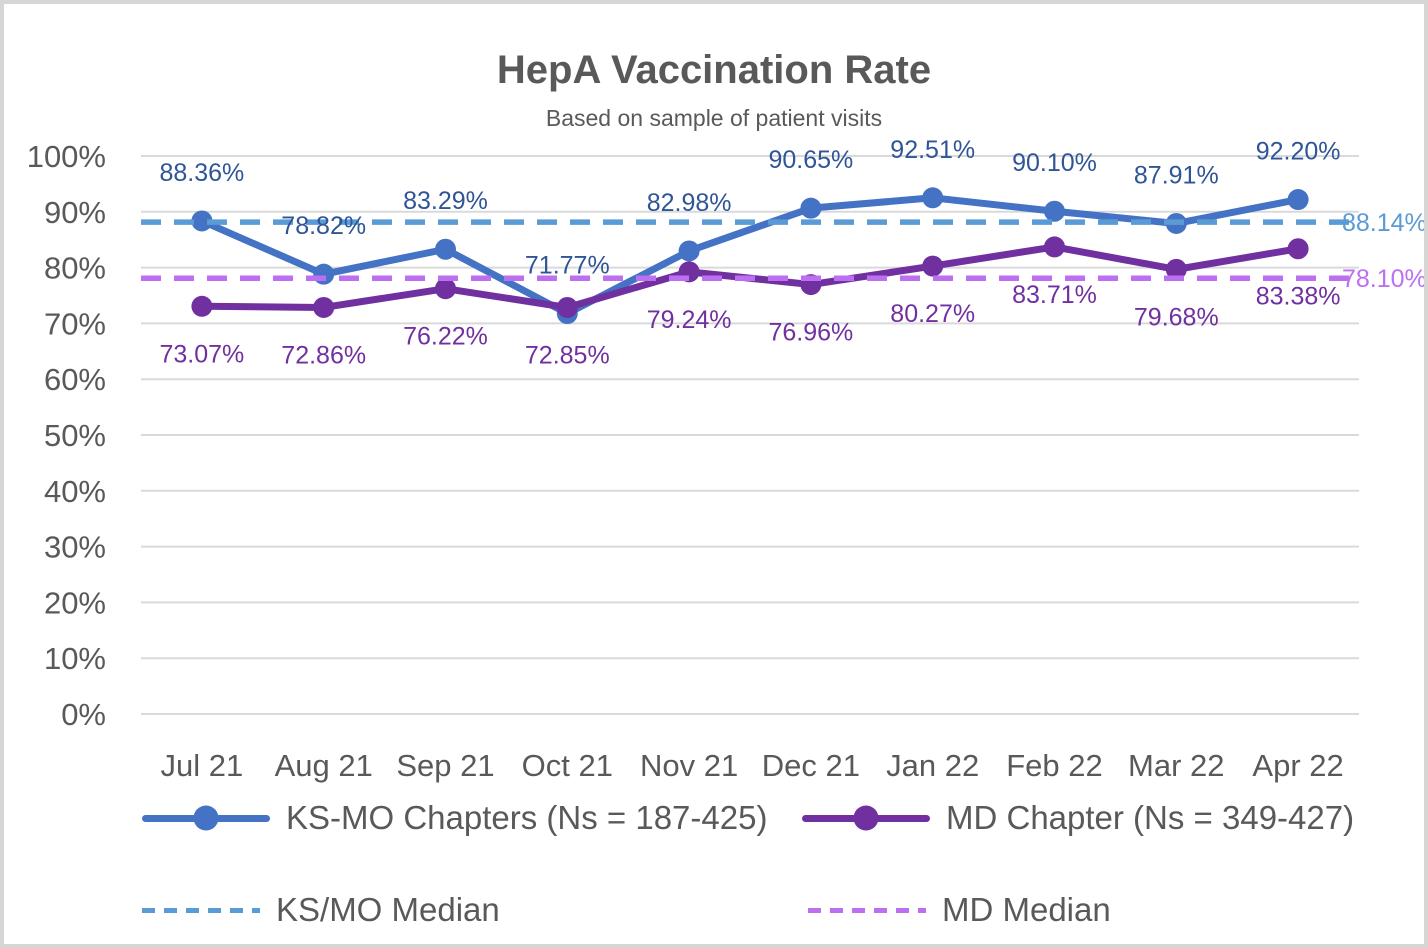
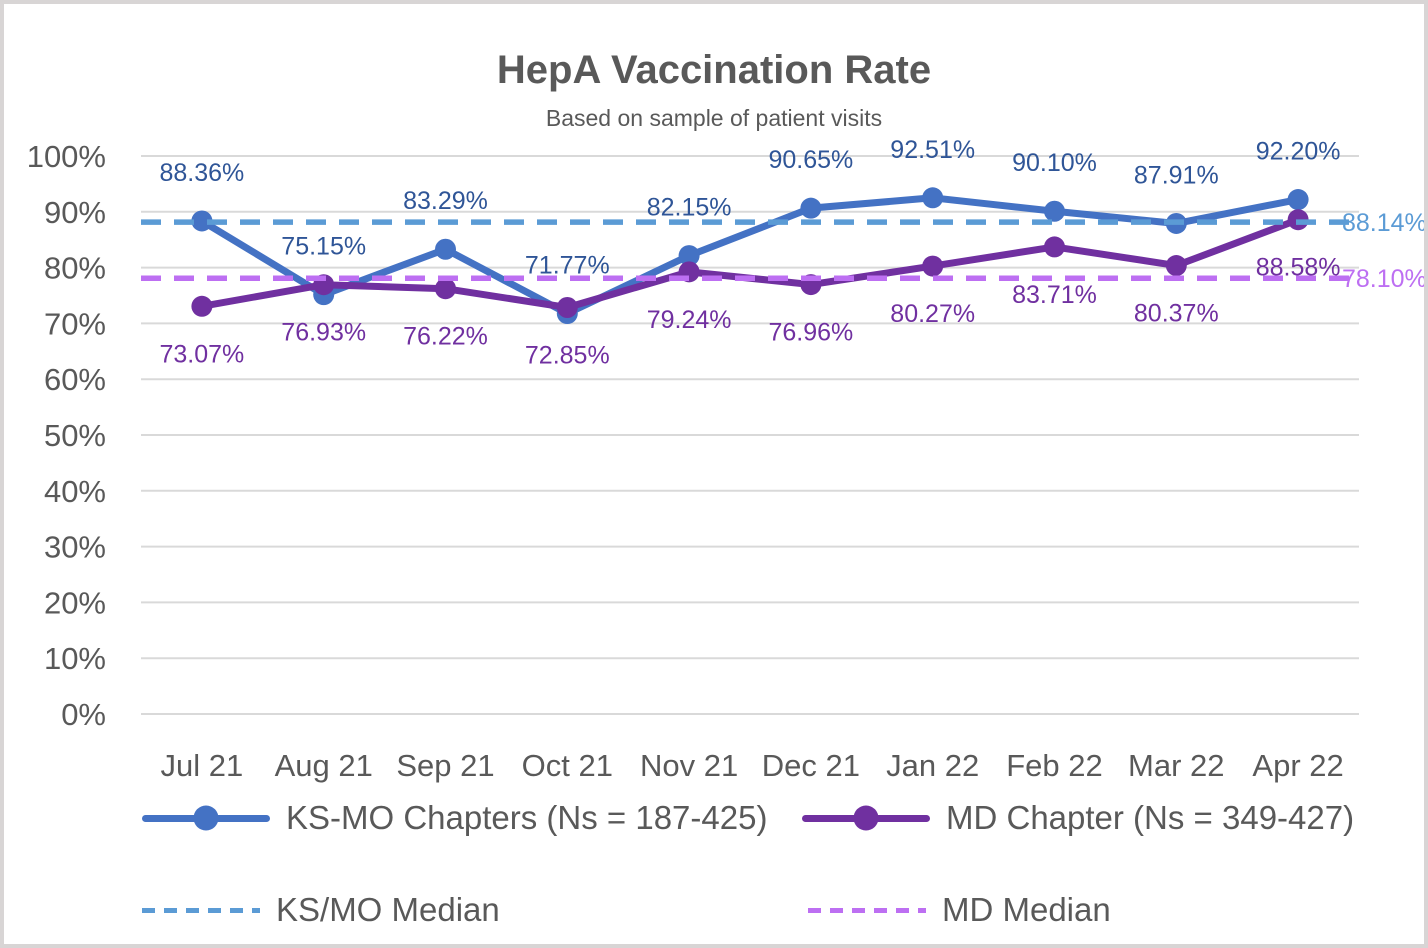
KS-MO Chapters (Ns = 187-425)/Aug 21: 78.82% -> 75.15%
MD Chapter (Ns = 349-427)/Aug 21: 72.86% -> 76.93%
KS-MO Chapters (Ns = 187-425)/Nov 21: 82.98% -> 82.15%
MD Chapter (Ns = 349-427)/Mar 22: 79.68% -> 80.37%
MD Chapter (Ns = 349-427)/Apr 22: 83.38% -> 88.58%
